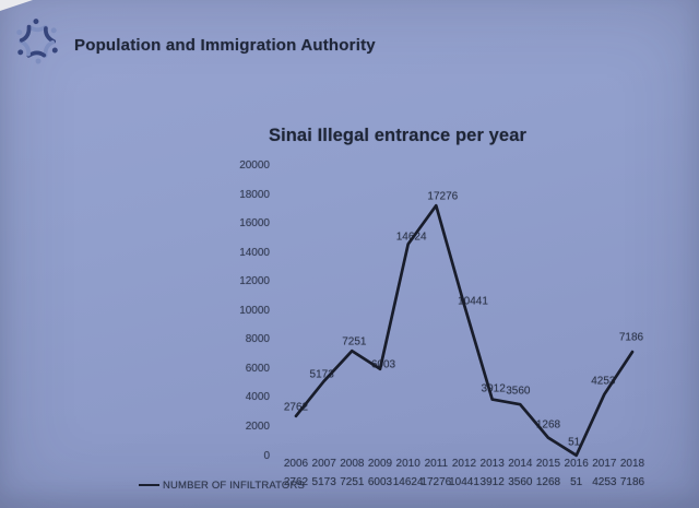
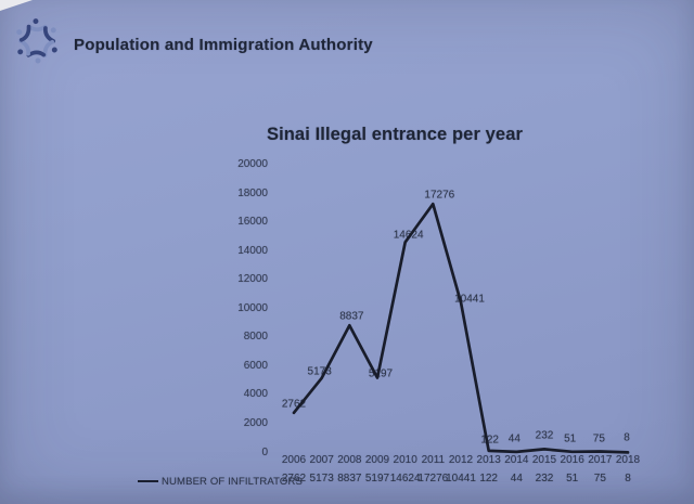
2008: 7251 -> 8837
2009: 6003 -> 5197
2013: 3912 -> 122
2014: 3560 -> 44
2015: 1268 -> 232
2017: 4253 -> 75
2018: 7186 -> 8
